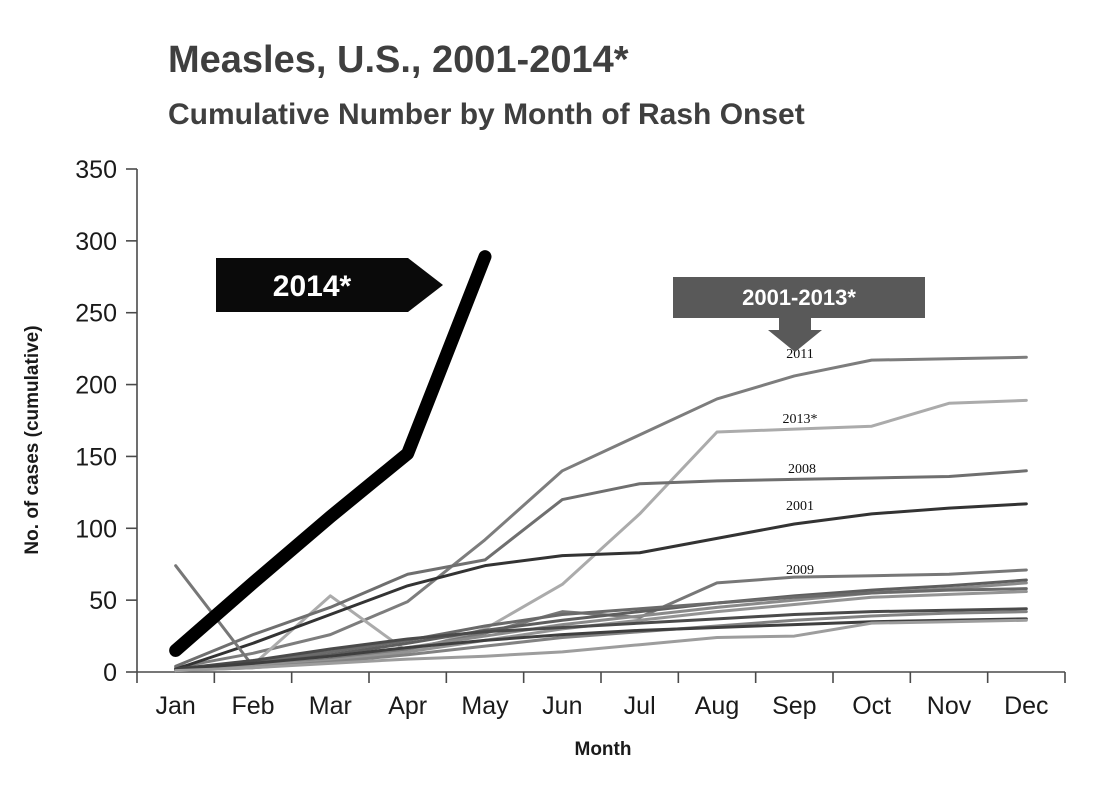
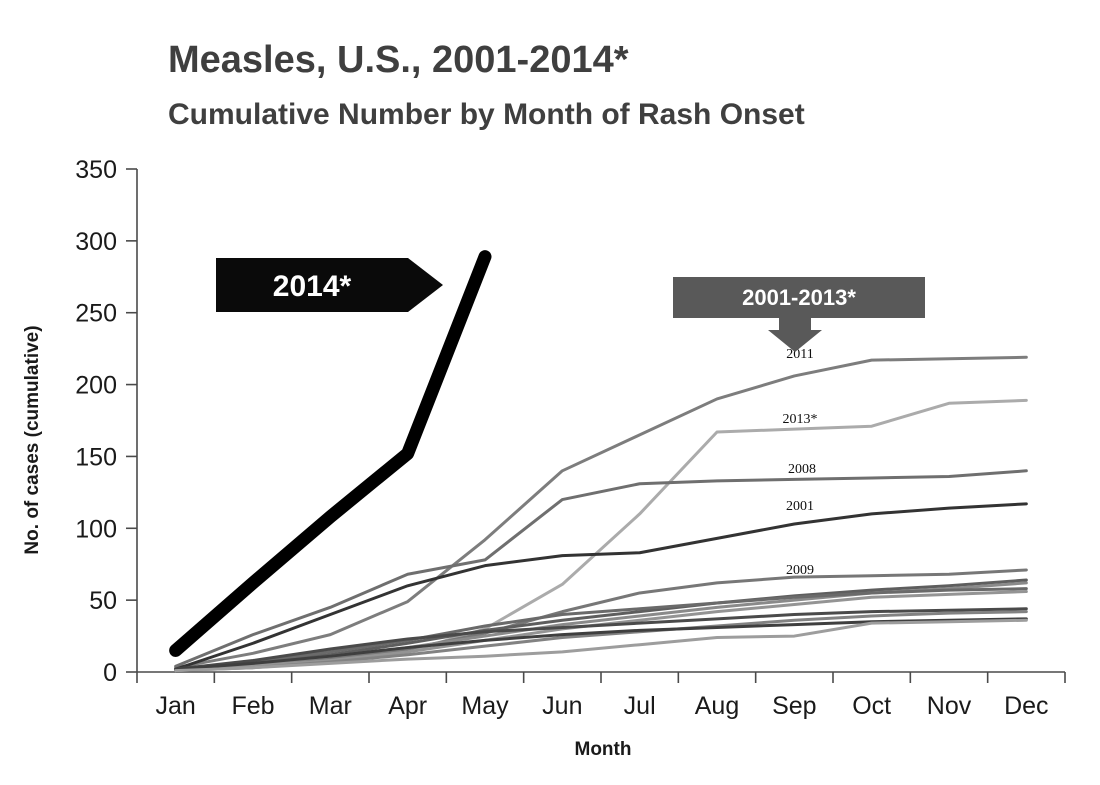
2009/Jan: 74 -> 1
2013*/Mar: 53 -> 10
2009/Jul: 38 -> 55
